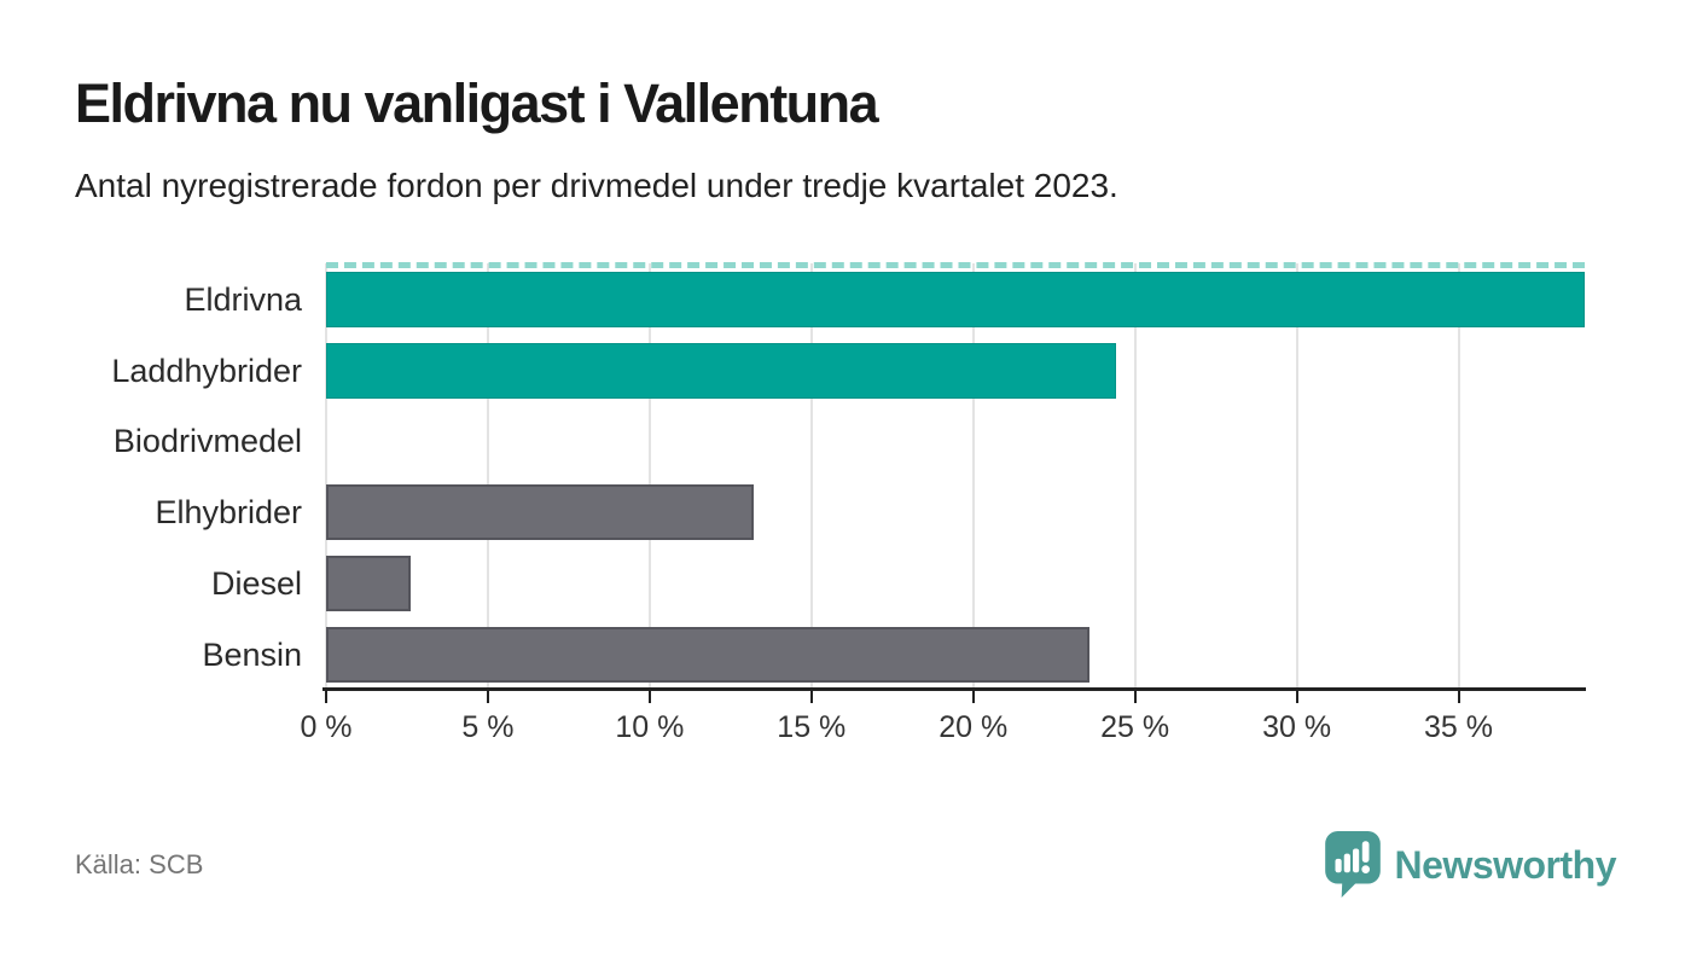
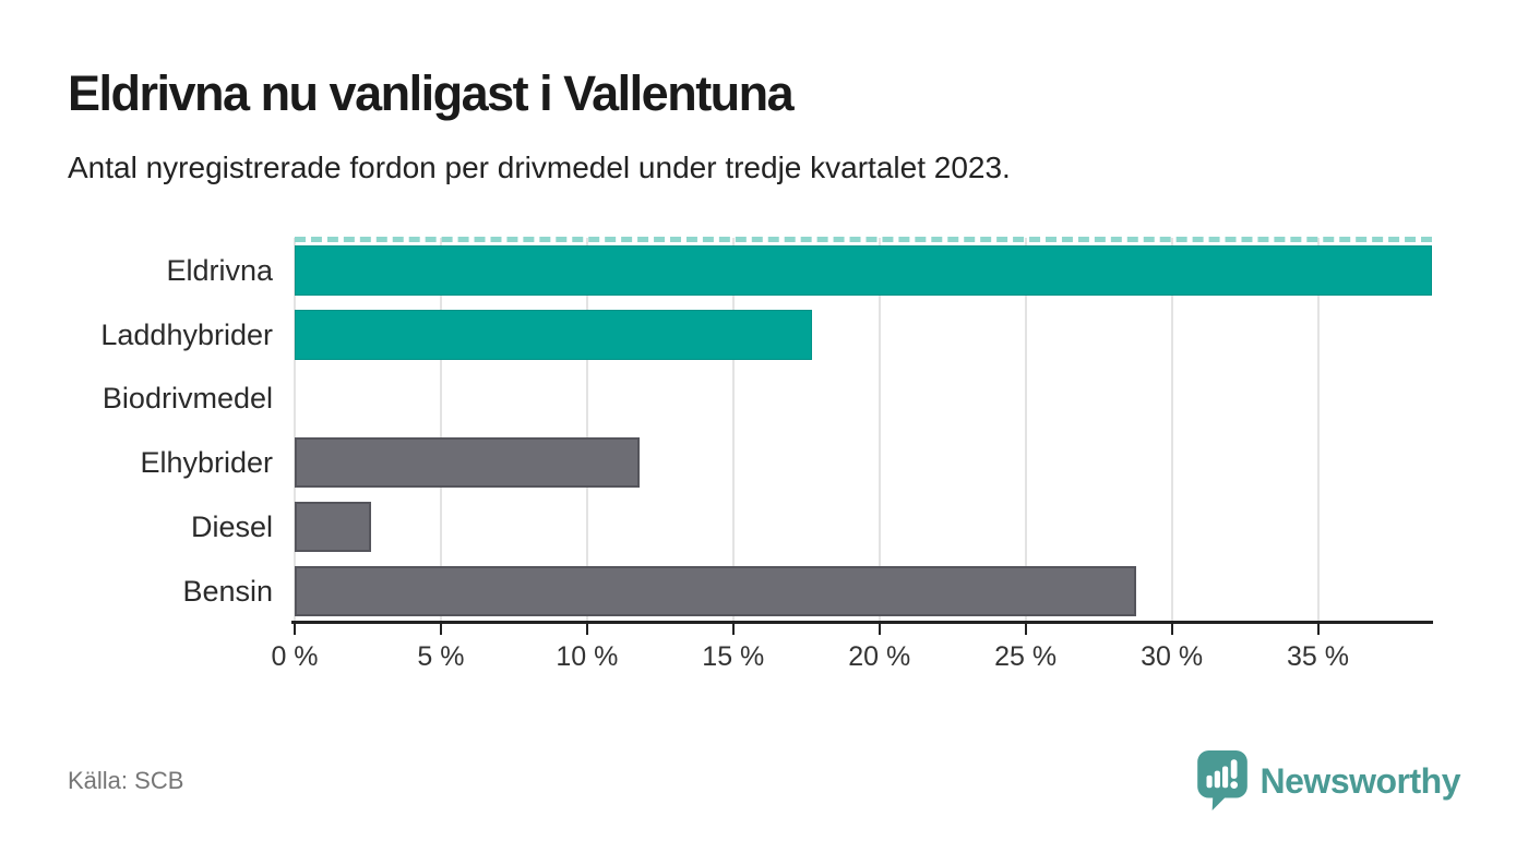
Laddhybrider: 24.4% -> 17.7%
Elhybrider: 13.2% -> 11.8%
Bensin: 23.6% -> 28.8%
